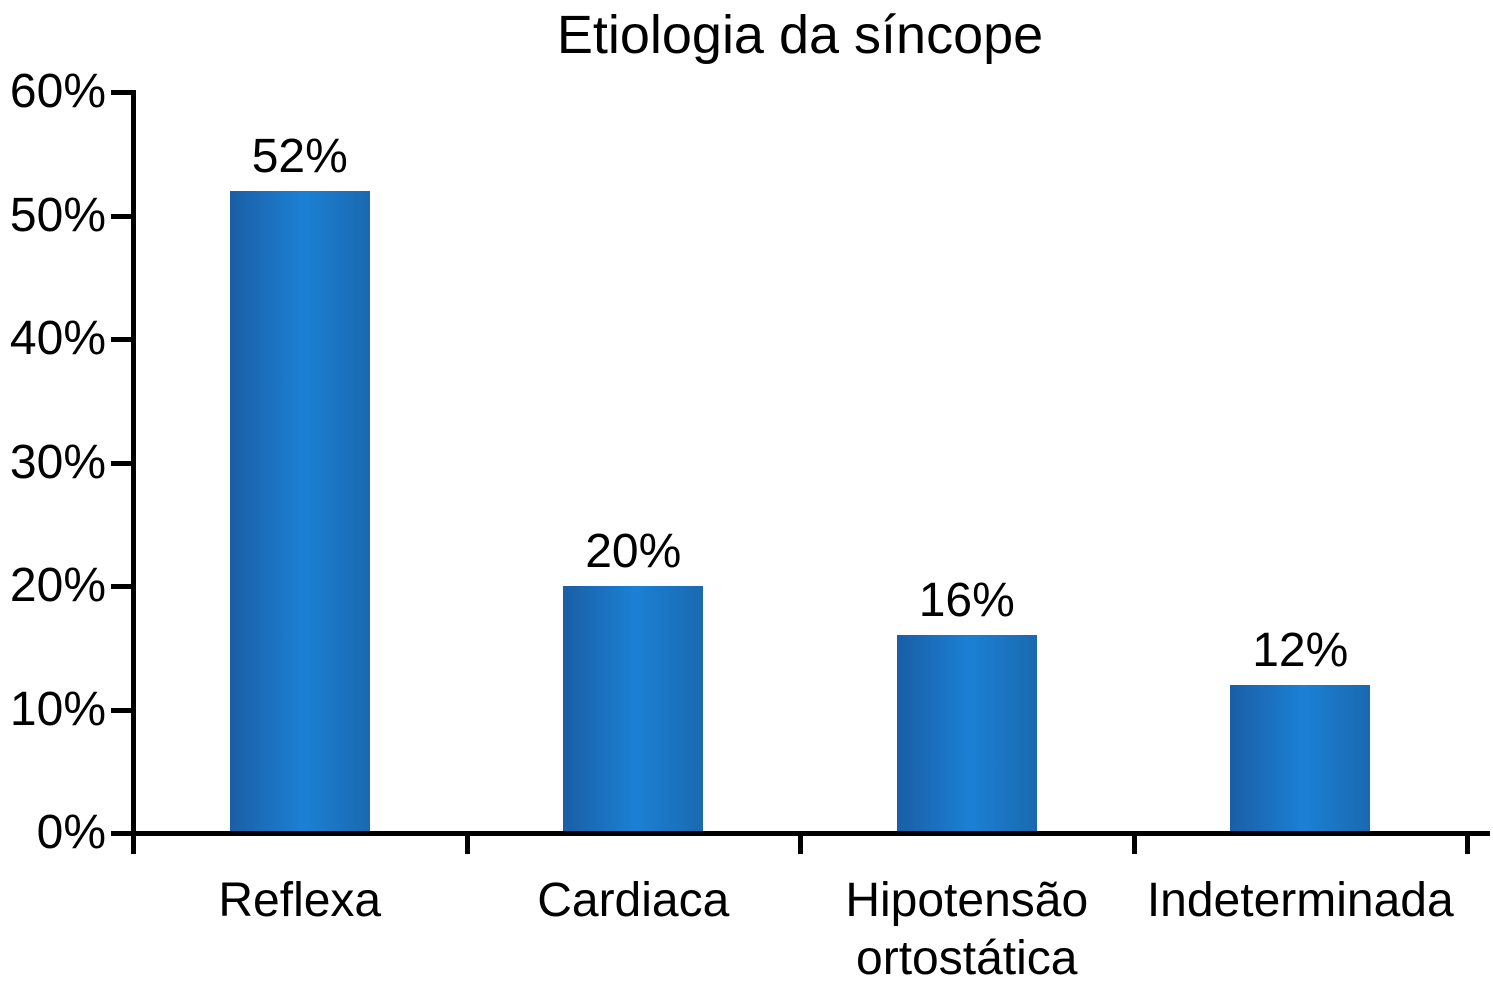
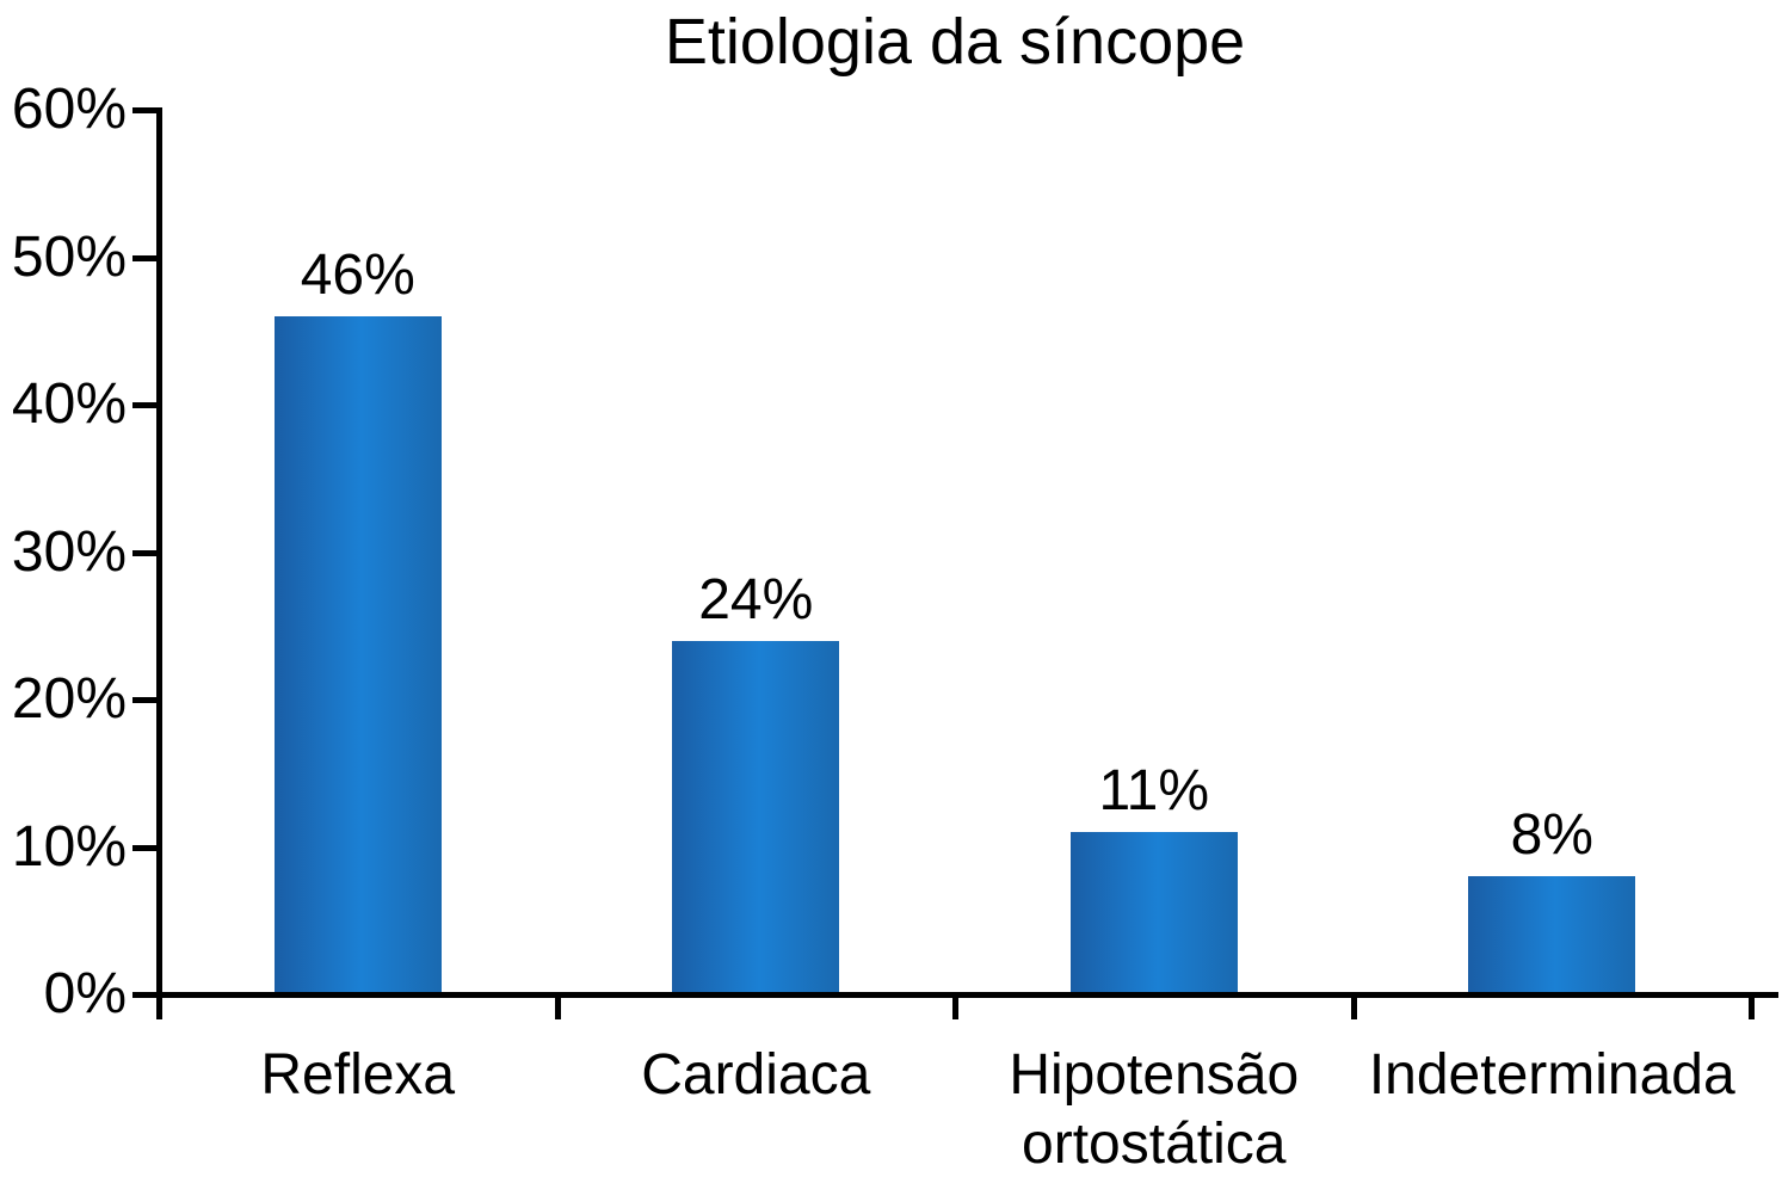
Reflexa: 52% -> 46%
Cardiaca: 20% -> 24%
Hipotensão ortostática: 16% -> 11%
Indeterminada: 12% -> 8%
